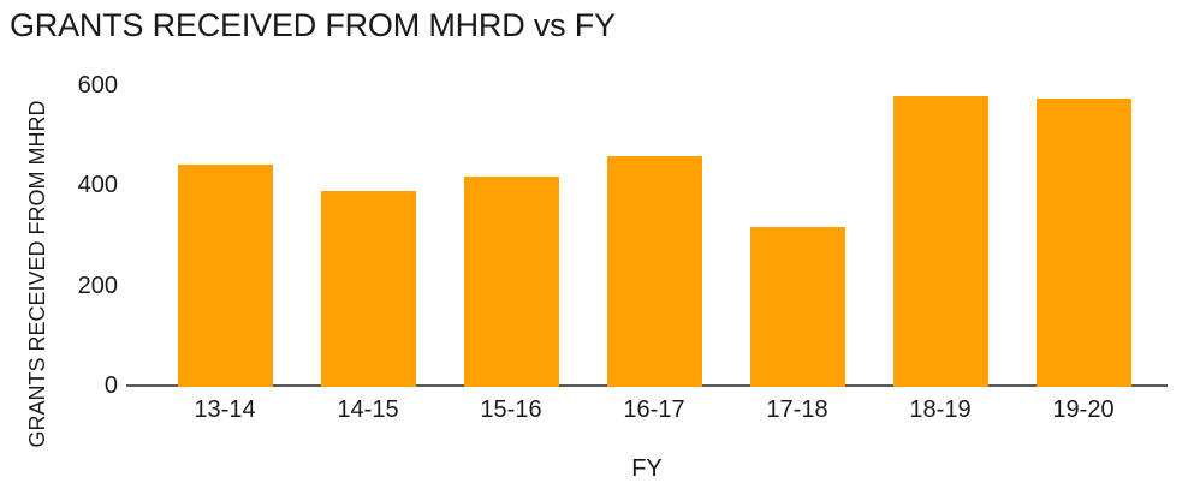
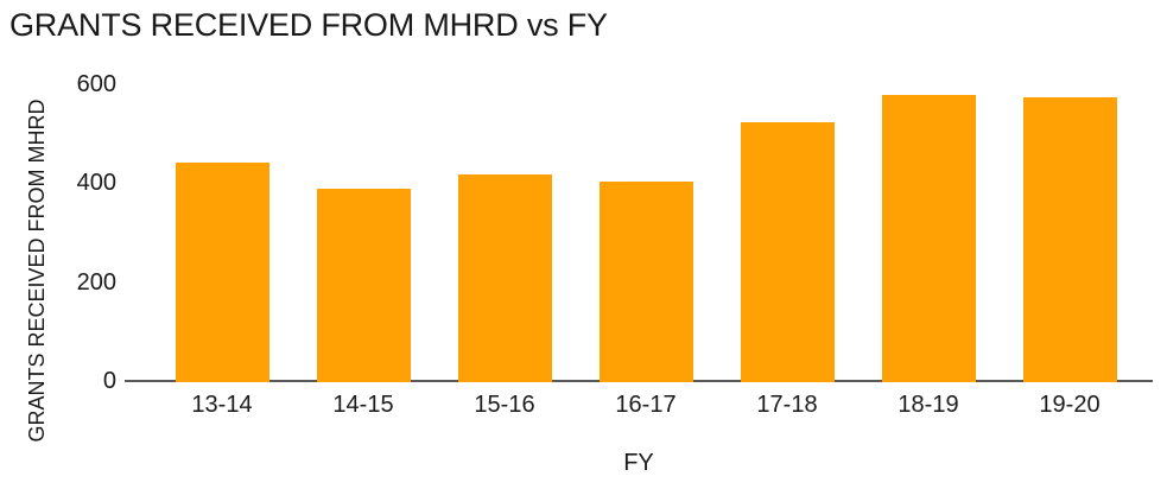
16-17: 460 -> 400
17-18: 320 -> 520
